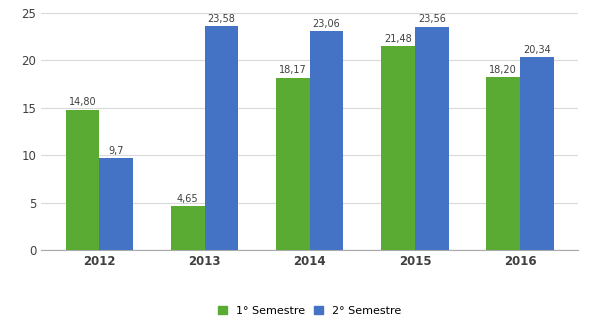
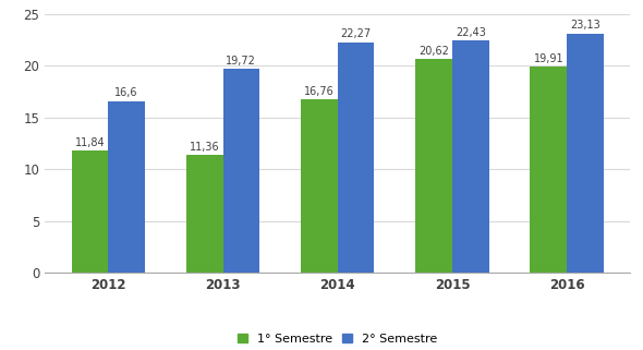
1° Semestre/2012: 14,80 -> 11,84
2° Semestre/2012: 9,7 -> 16,6
1° Semestre/2013: 4,65 -> 11,36
2° Semestre/2013: 23,58 -> 19,72
1° Semestre/2014: 18,17 -> 16,76
2° Semestre/2014: 23,06 -> 22,27
1° Semestre/2015: 21,48 -> 20,62
2° Semestre/2015: 23,56 -> 22,43
1° Semestre/2016: 18,20 -> 19,91
2° Semestre/2016: 20,34 -> 23,13
